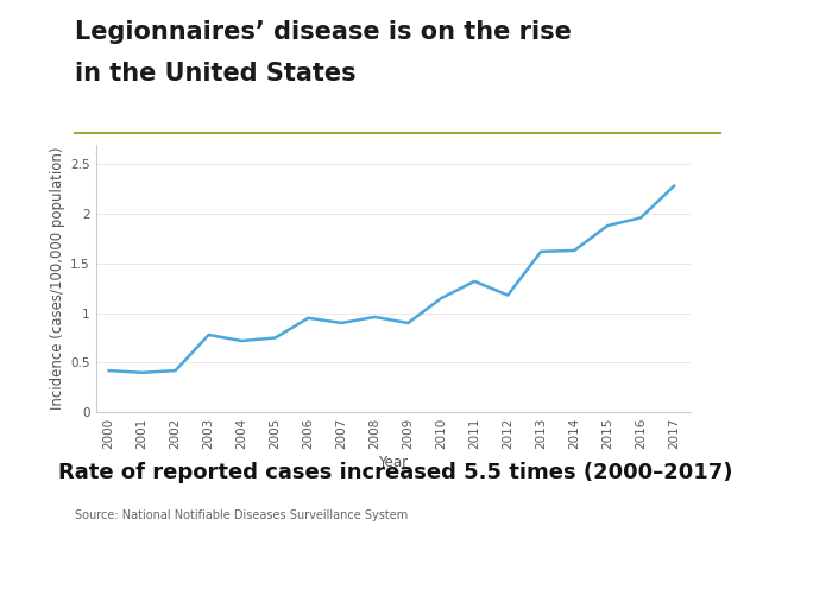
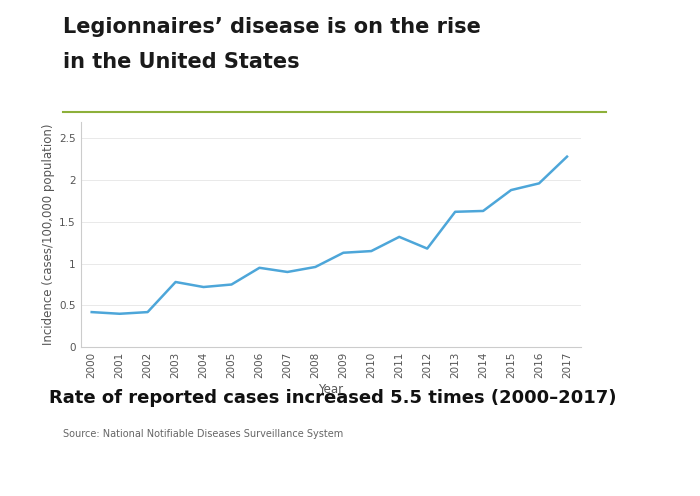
2009: 0.90 -> 1.13
